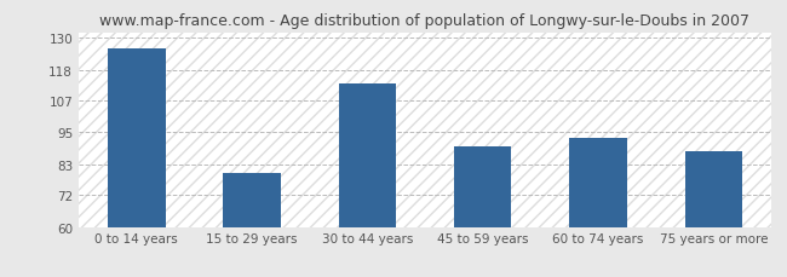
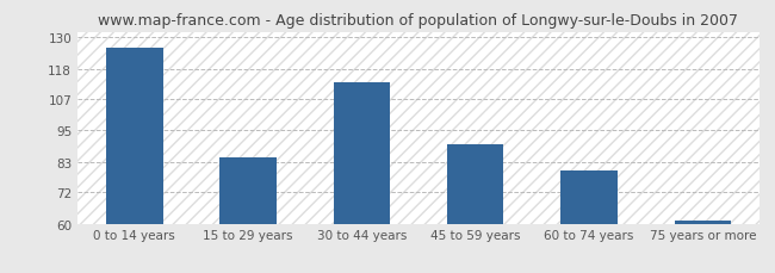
15 to 29 years: 80 -> 85
60 to 74 years: 93 -> 80
75 years or more: 88 -> 61
